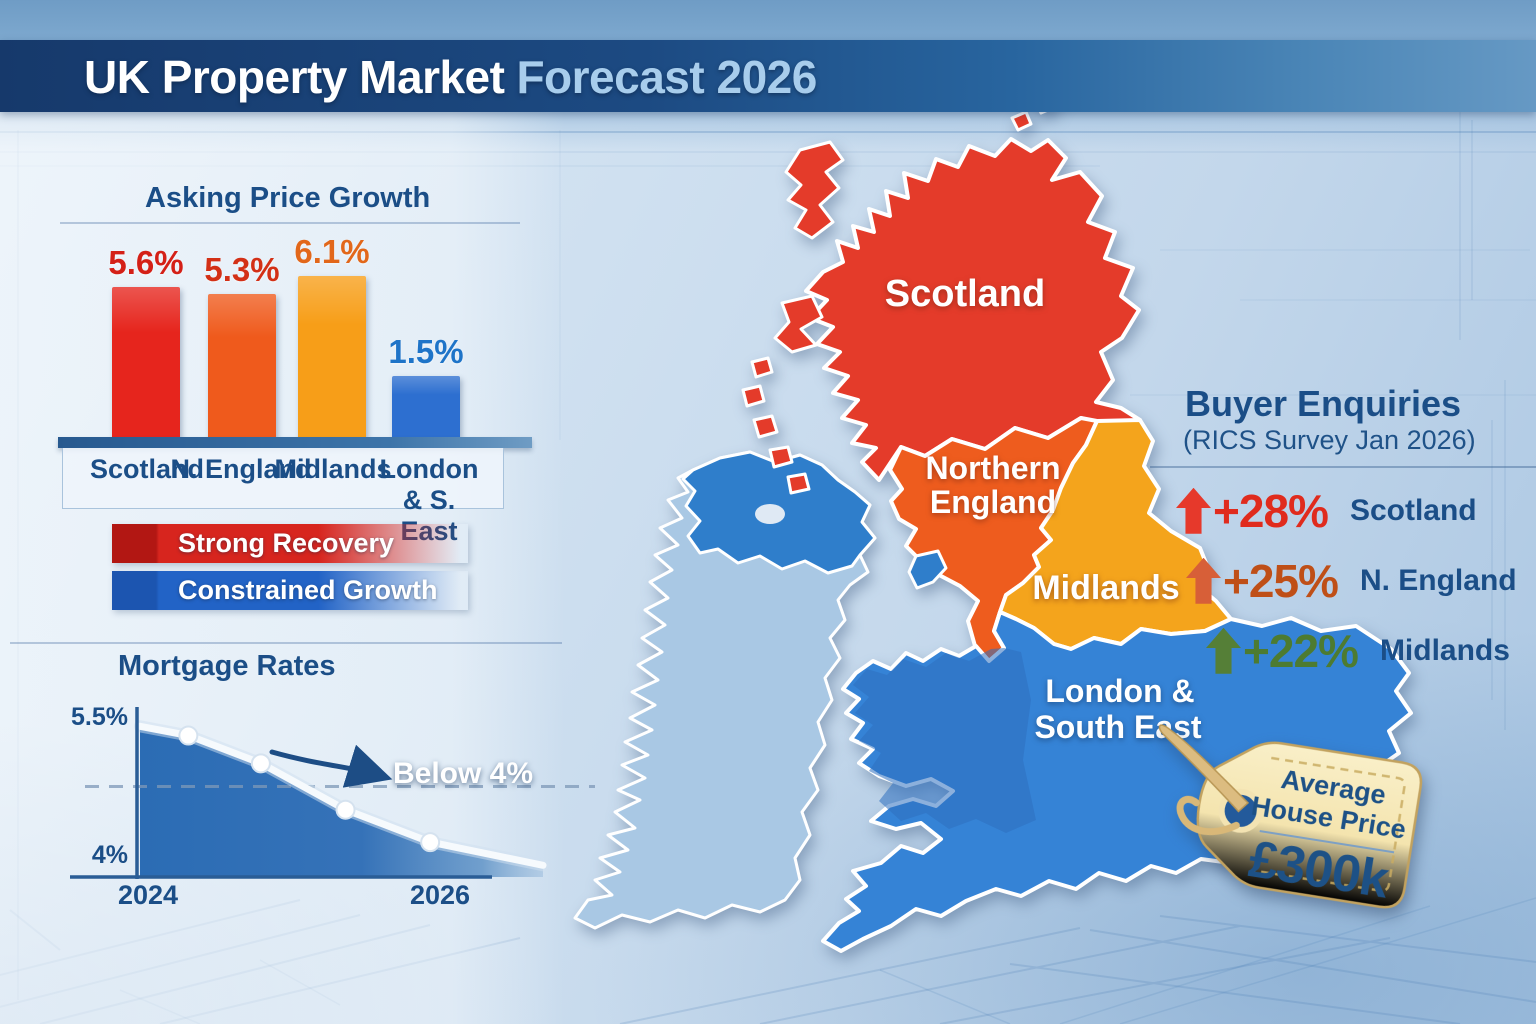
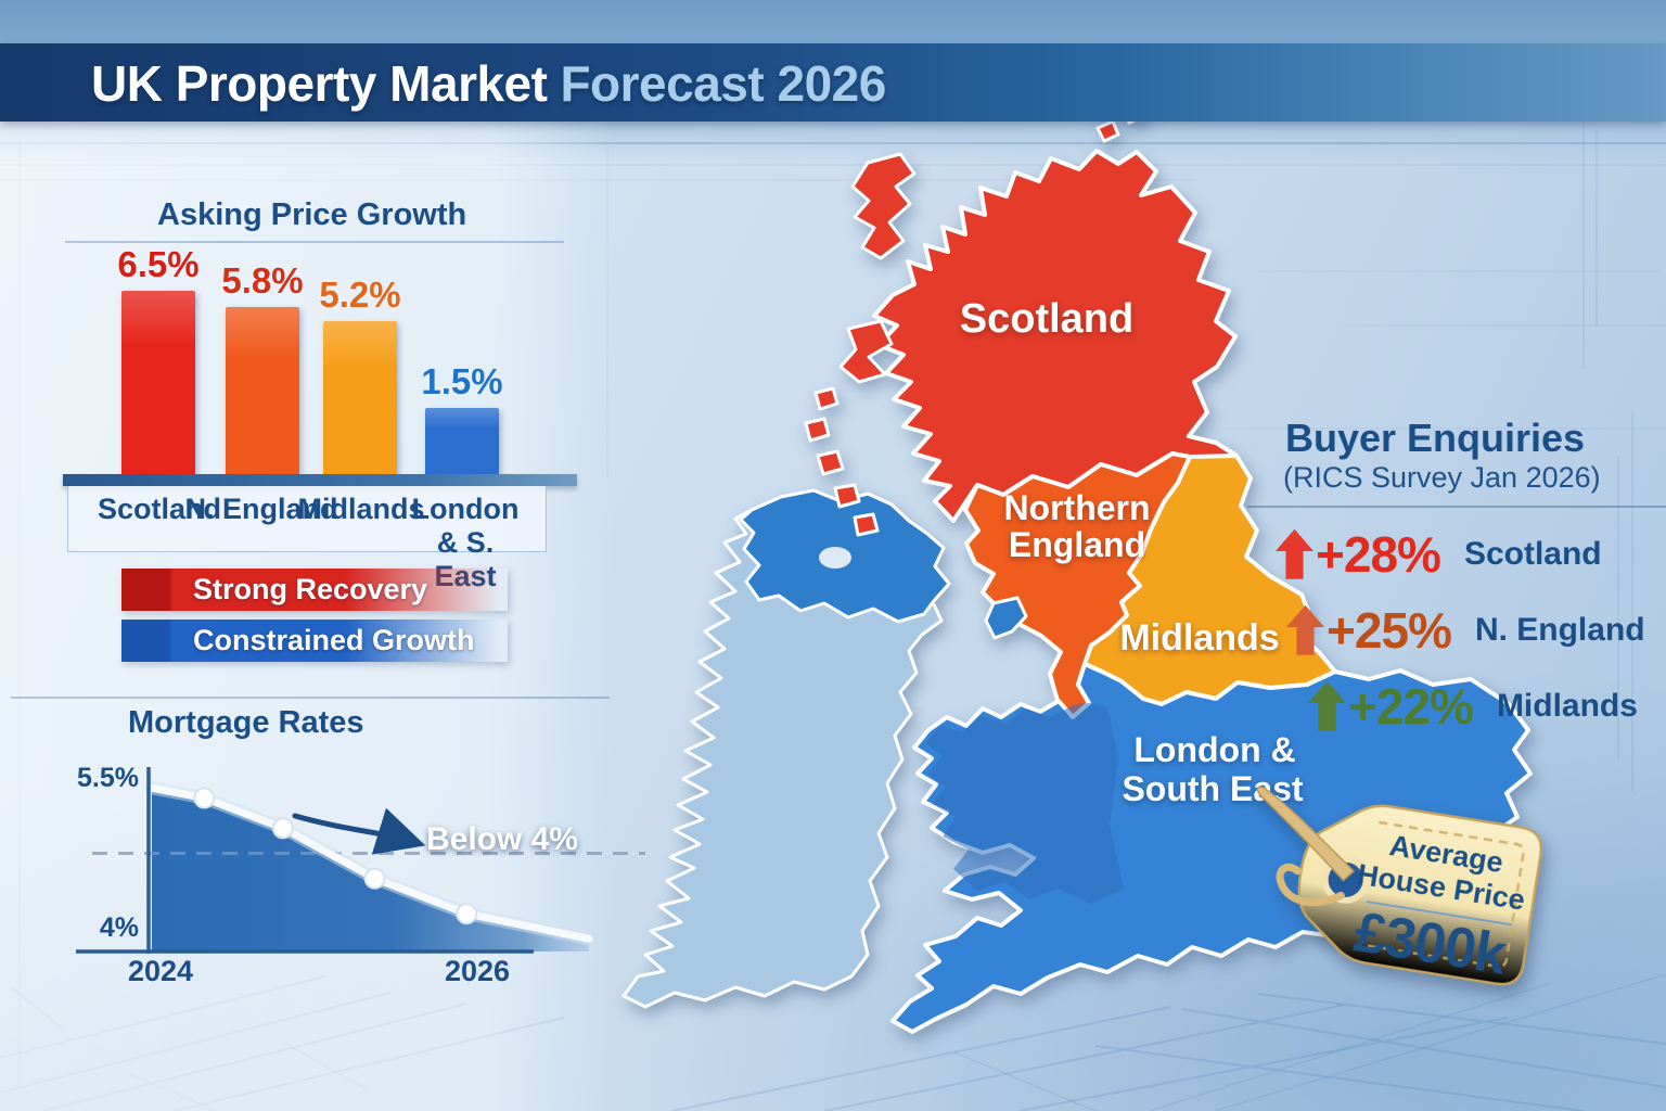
Asking Price Growth/Scotland: 5.6% -> 6.5%
Asking Price Growth/N. England: 5.3% -> 5.8%
Asking Price Growth/Midlands: 6.1% -> 5.2%
